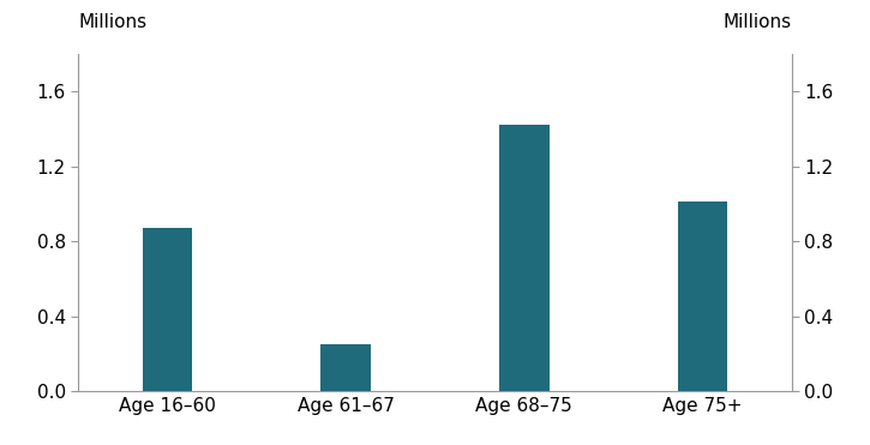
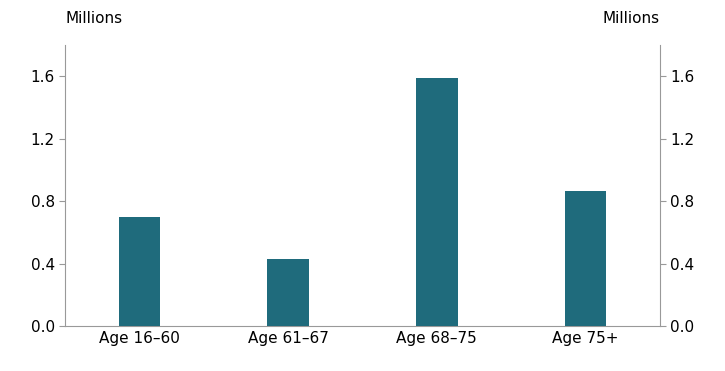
Age 16–60: 0.87 -> 0.70
Age 61–67: 0.25 -> 0.43
Age 68–75: 1.42 -> 1.58
Age 75+: 1.01 -> 0.86
